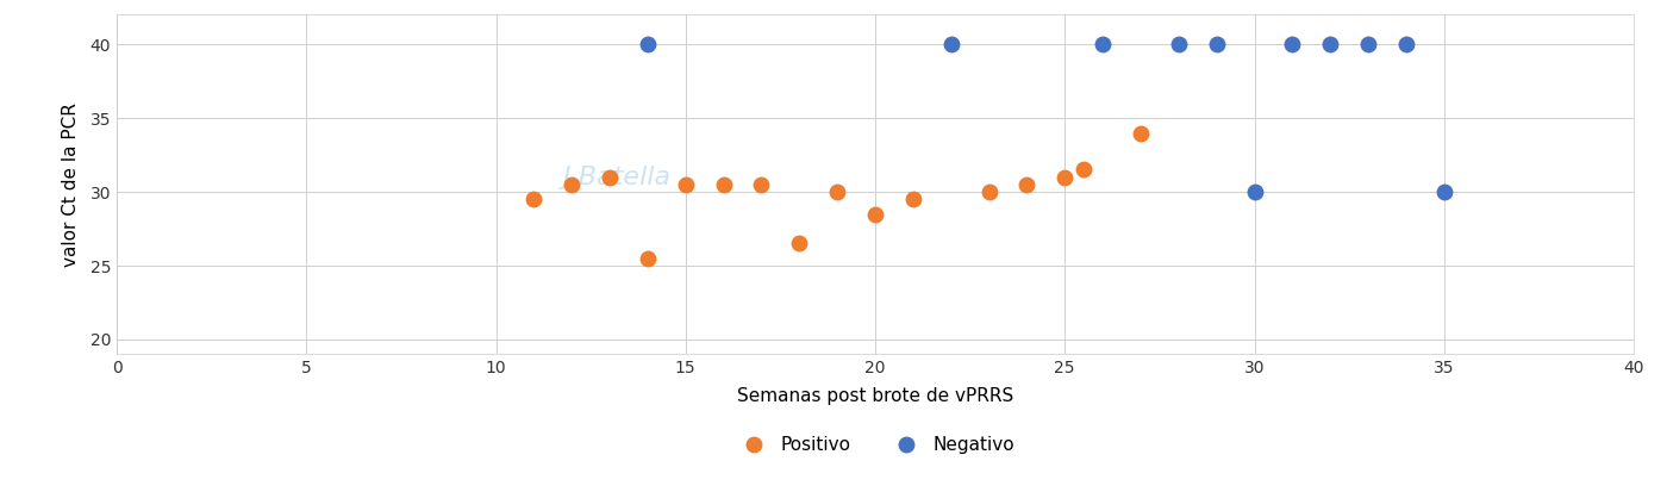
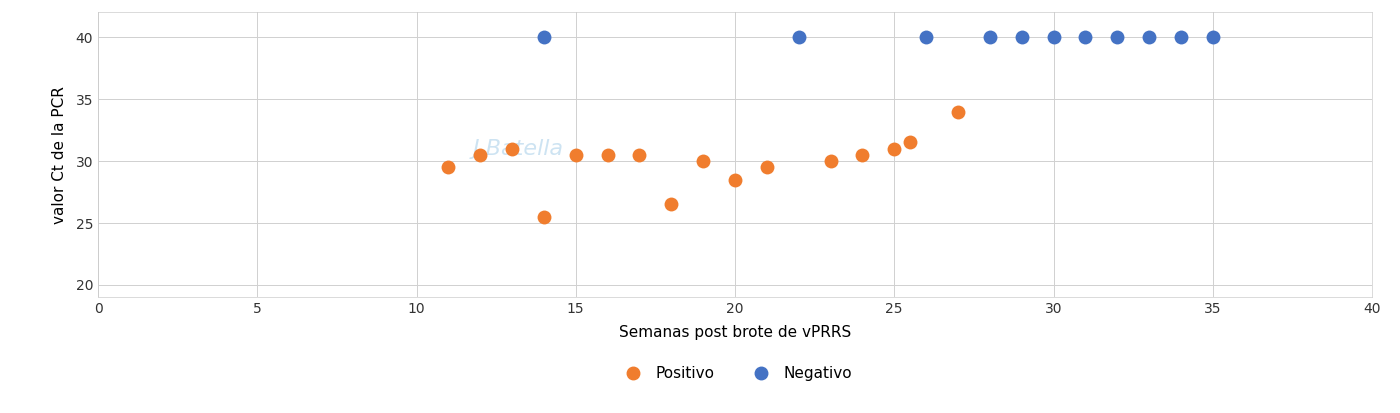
Negativo/30: 30 -> 40
Negativo/35: 30 -> 40
